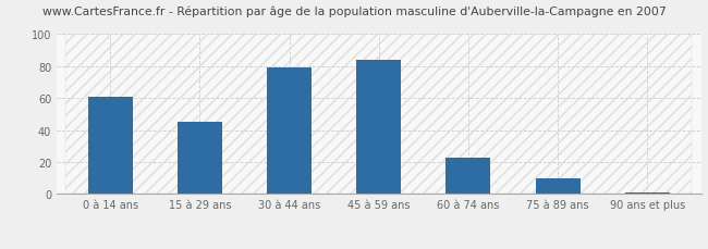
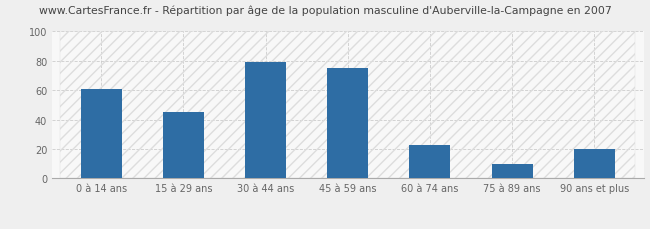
45 à 59 ans: 84 -> 75
90 ans et plus: 1 -> 20
